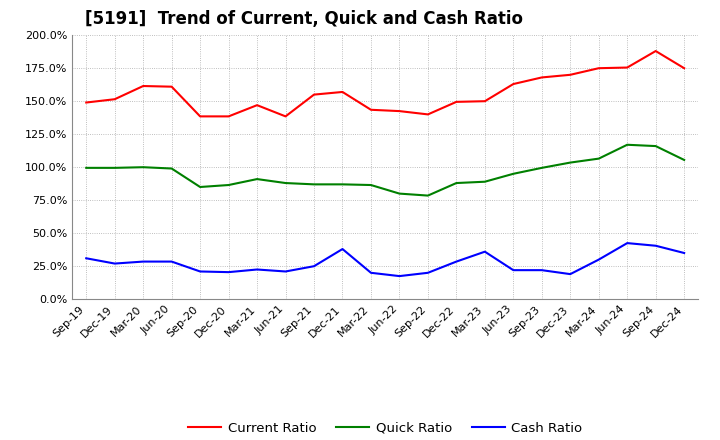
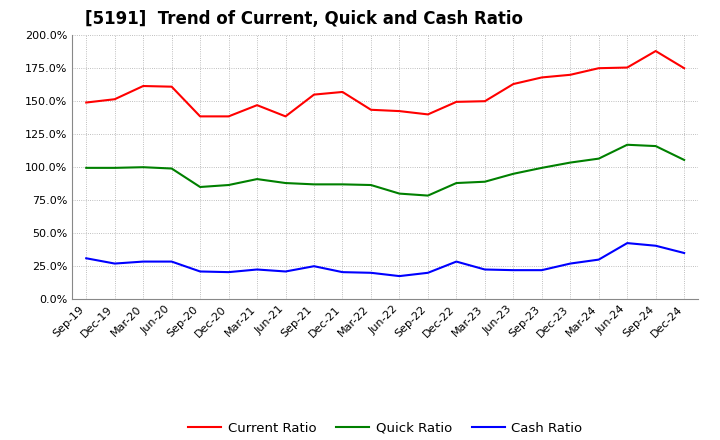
Cash Ratio/Dec-21: 38% -> 20%
Cash Ratio/Mar-23: 36% -> 22%
Cash Ratio/Dec-23: 19% -> 27%
